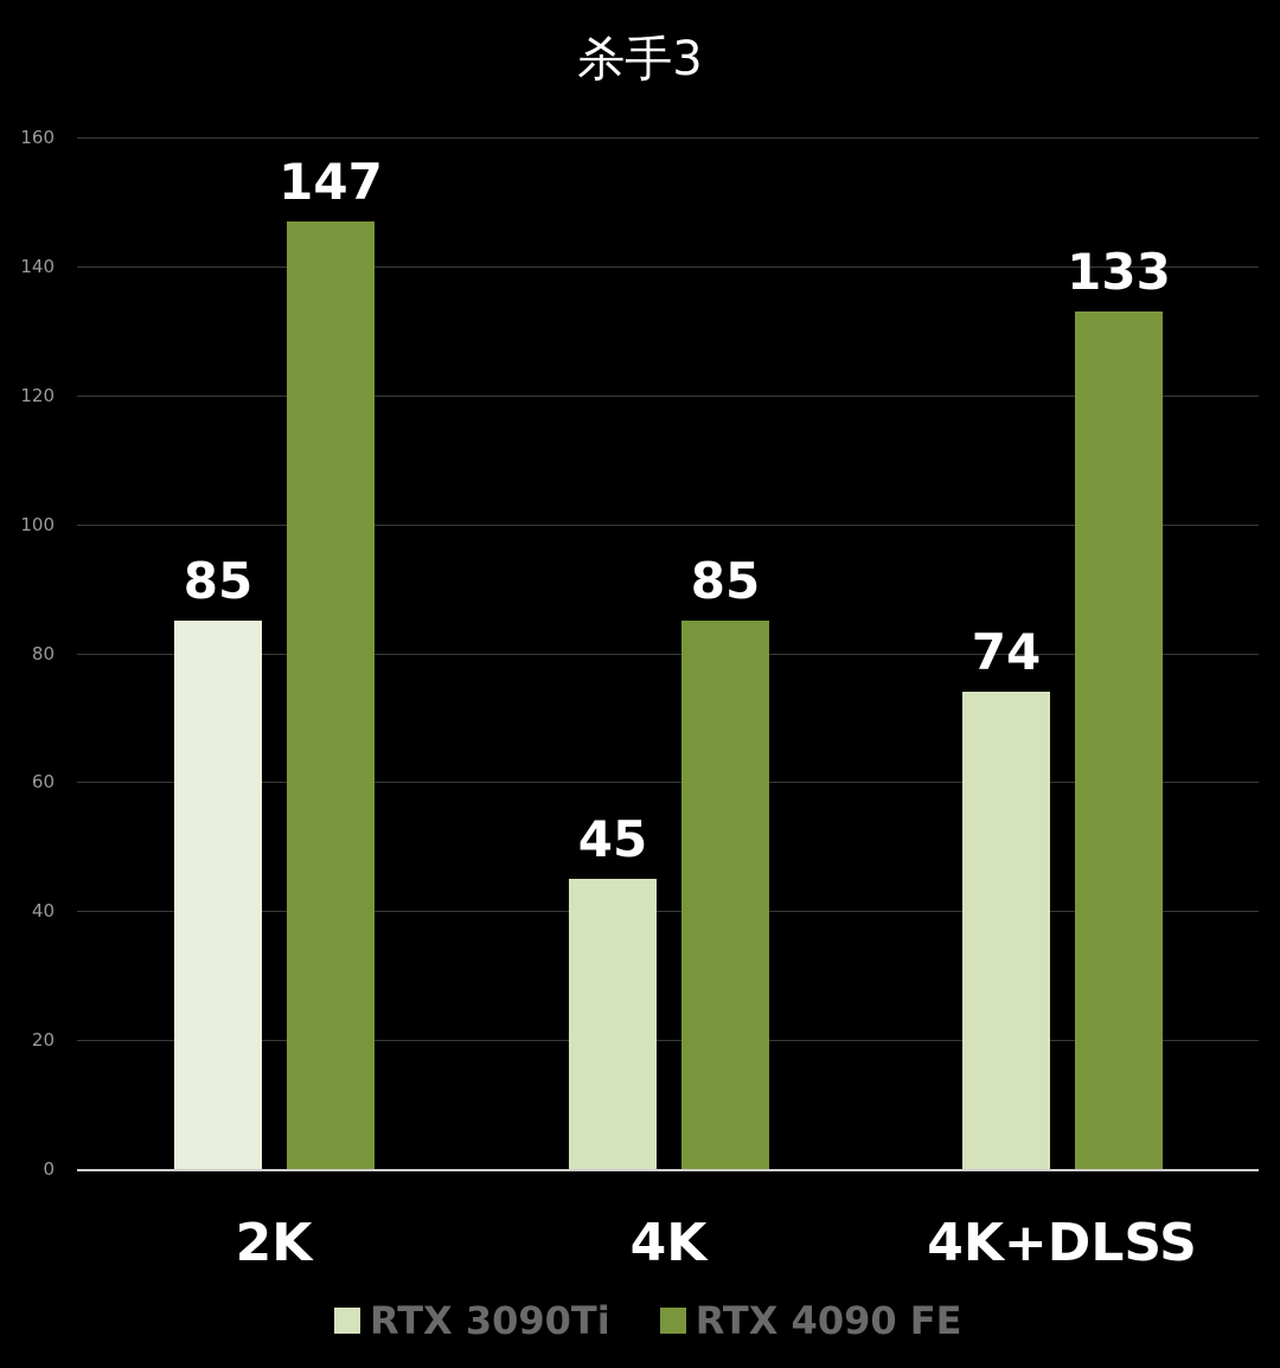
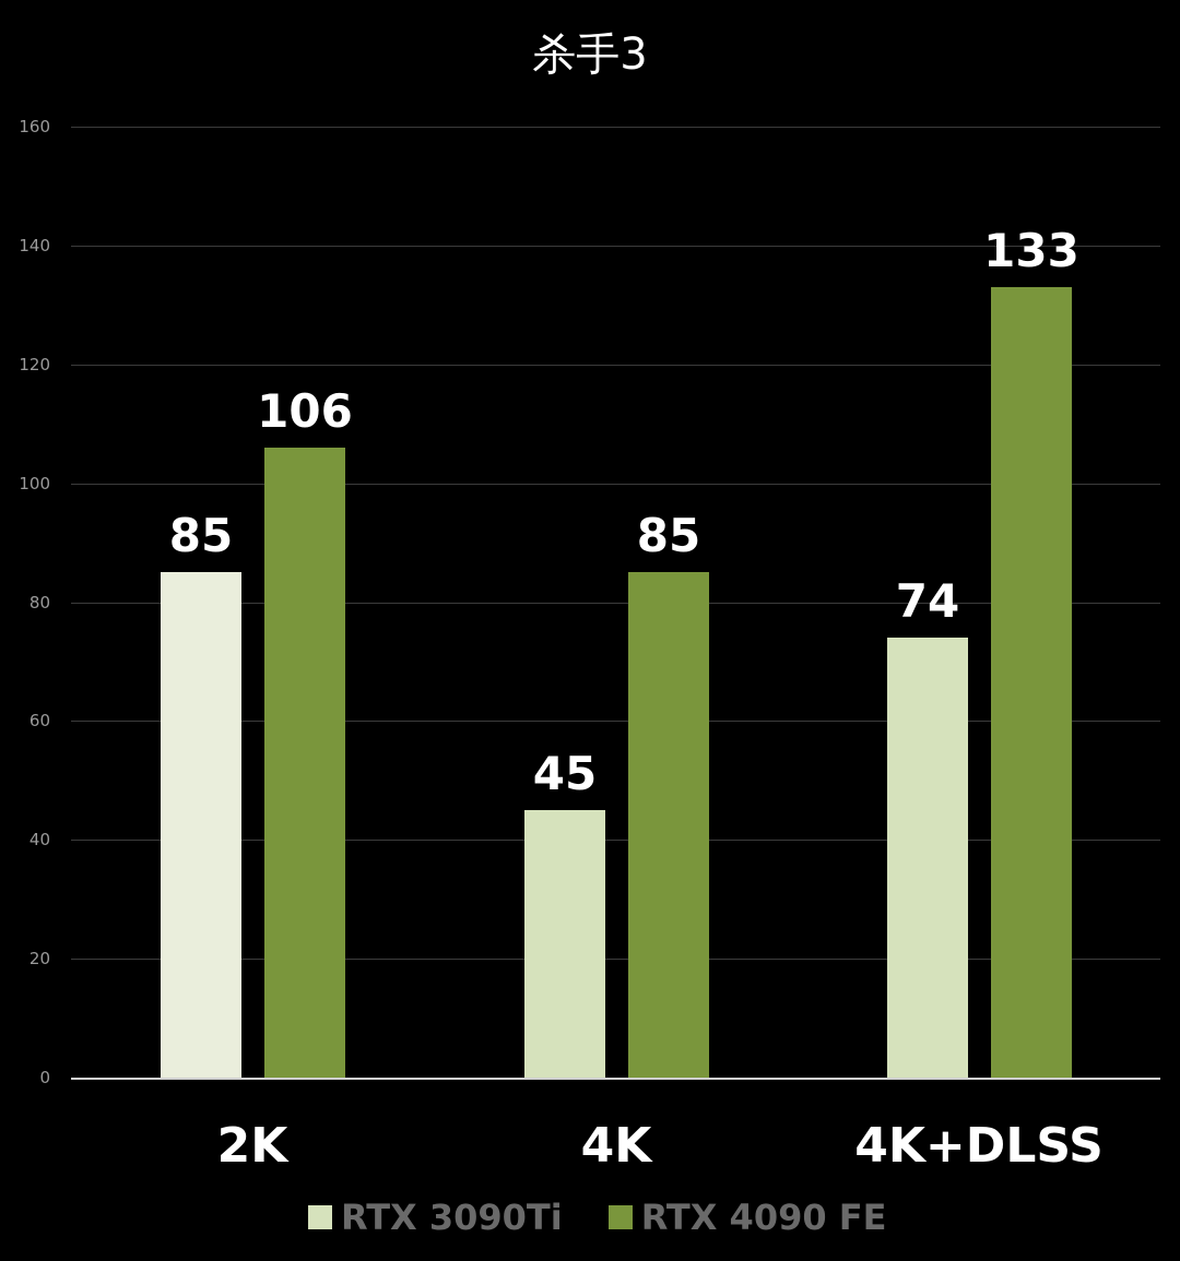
RTX 4090 FE/2K: 147 -> 106
